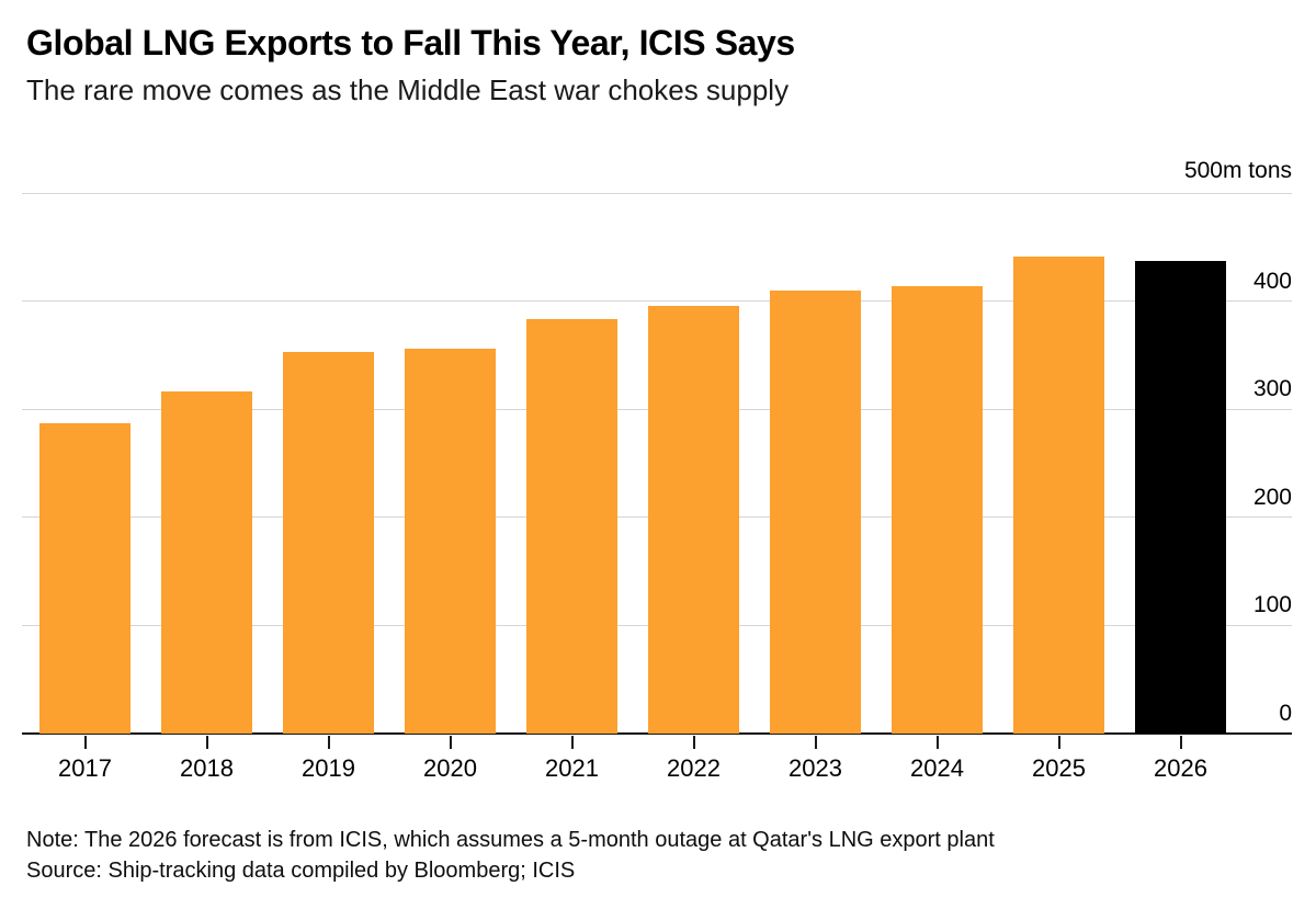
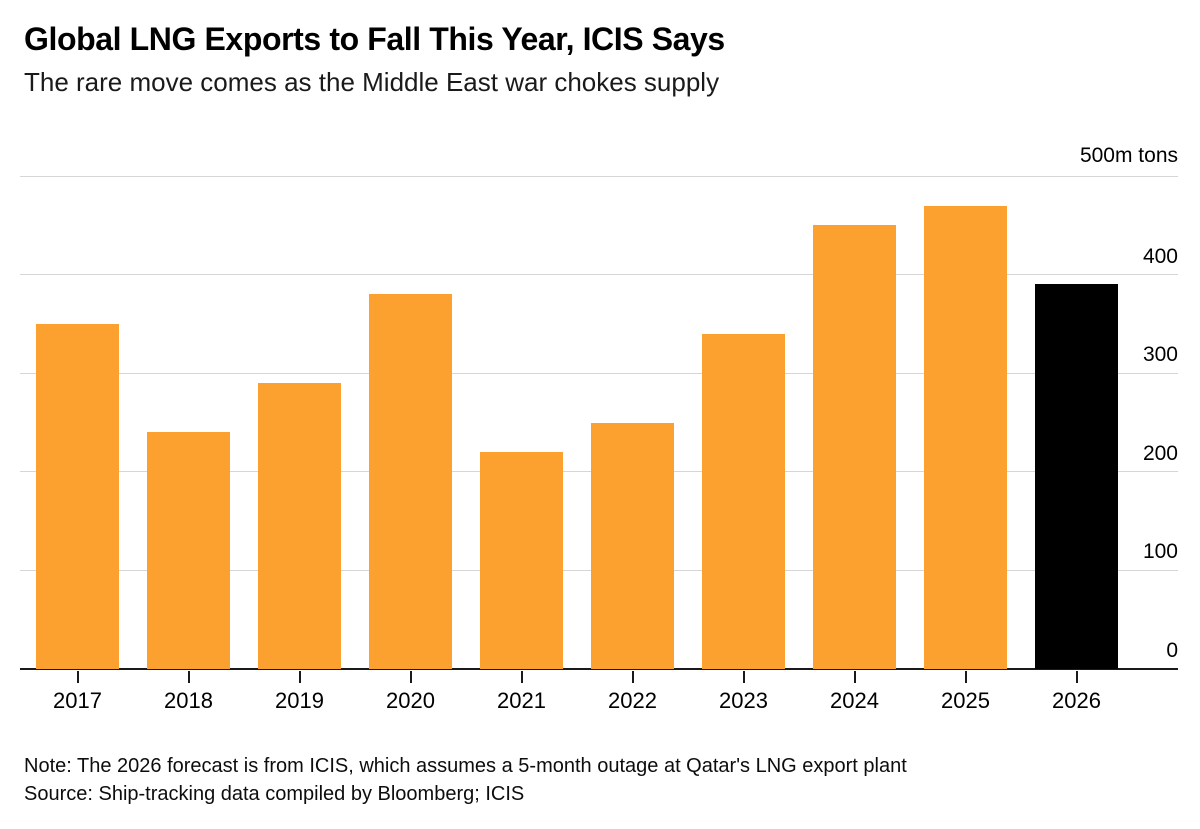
2017: 290 -> 350
2018: 320 -> 240
2019: 350 -> 290
2020: 360 -> 380
2021: 380 -> 220
2022: 400 -> 250
2023: 410 -> 340
2024: 410 -> 450
2025: 440 -> 470
2026: 440 -> 390
